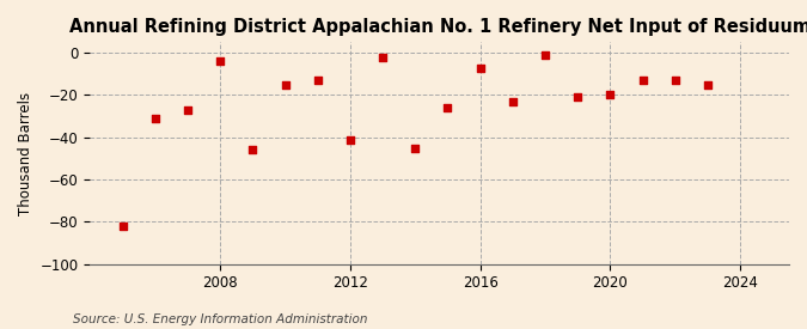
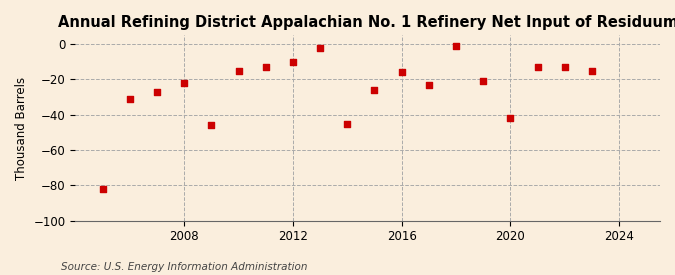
2008: -4 -> -22
2012: -41 -> -10
2016: -7 -> -16
2020: -20 -> -42
